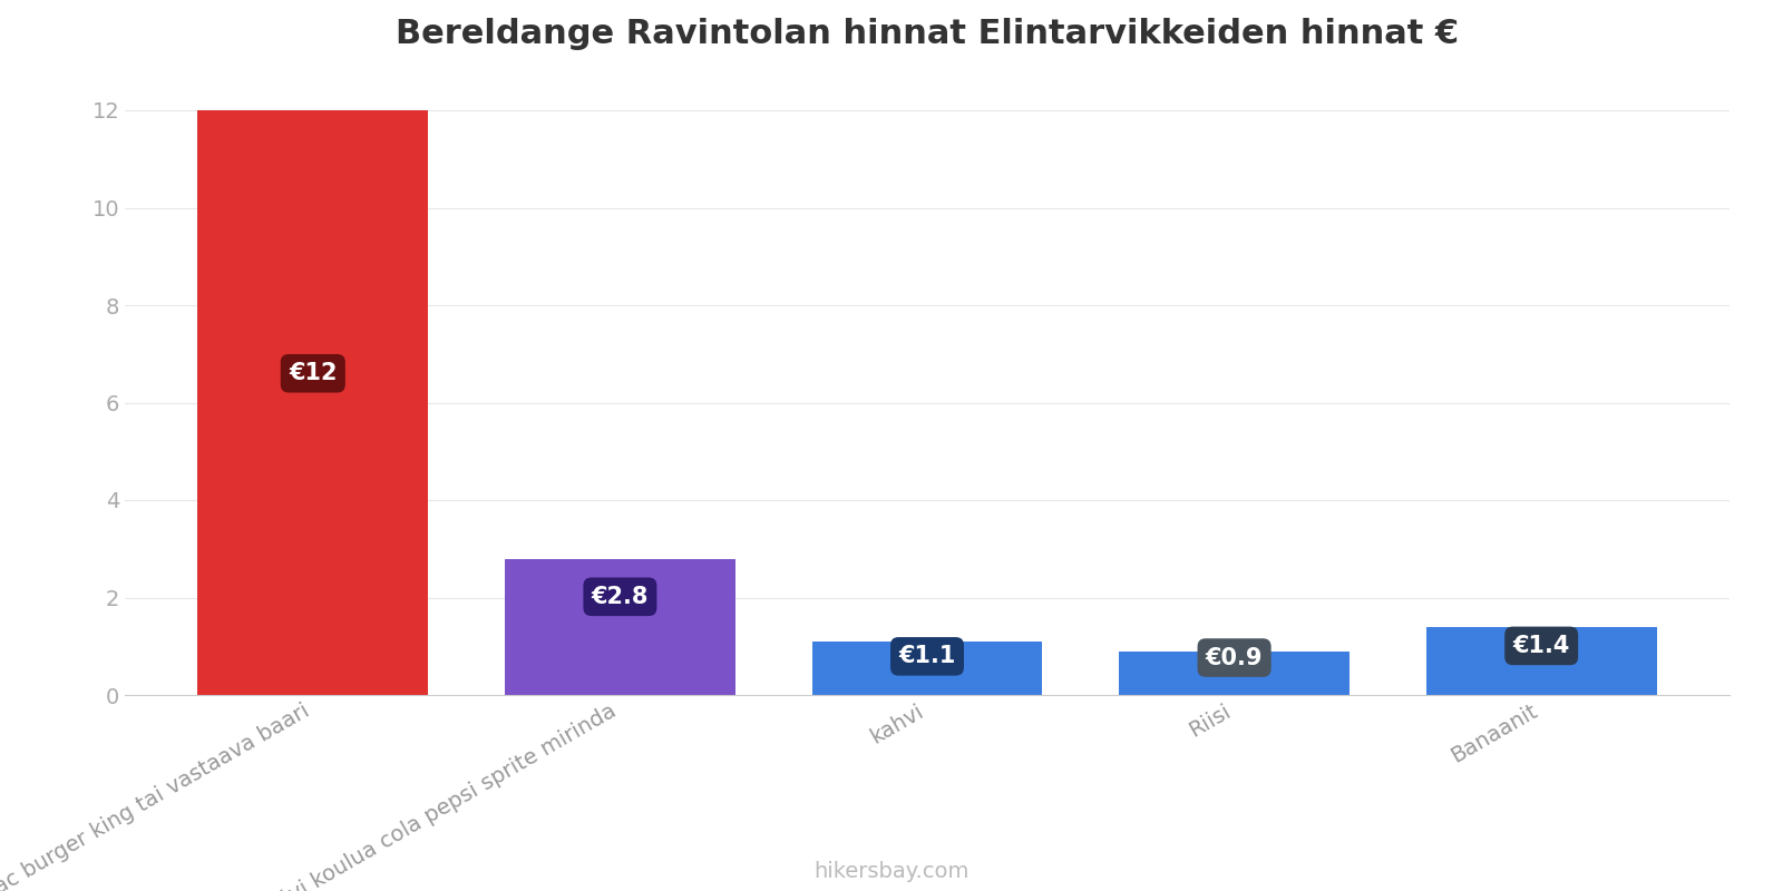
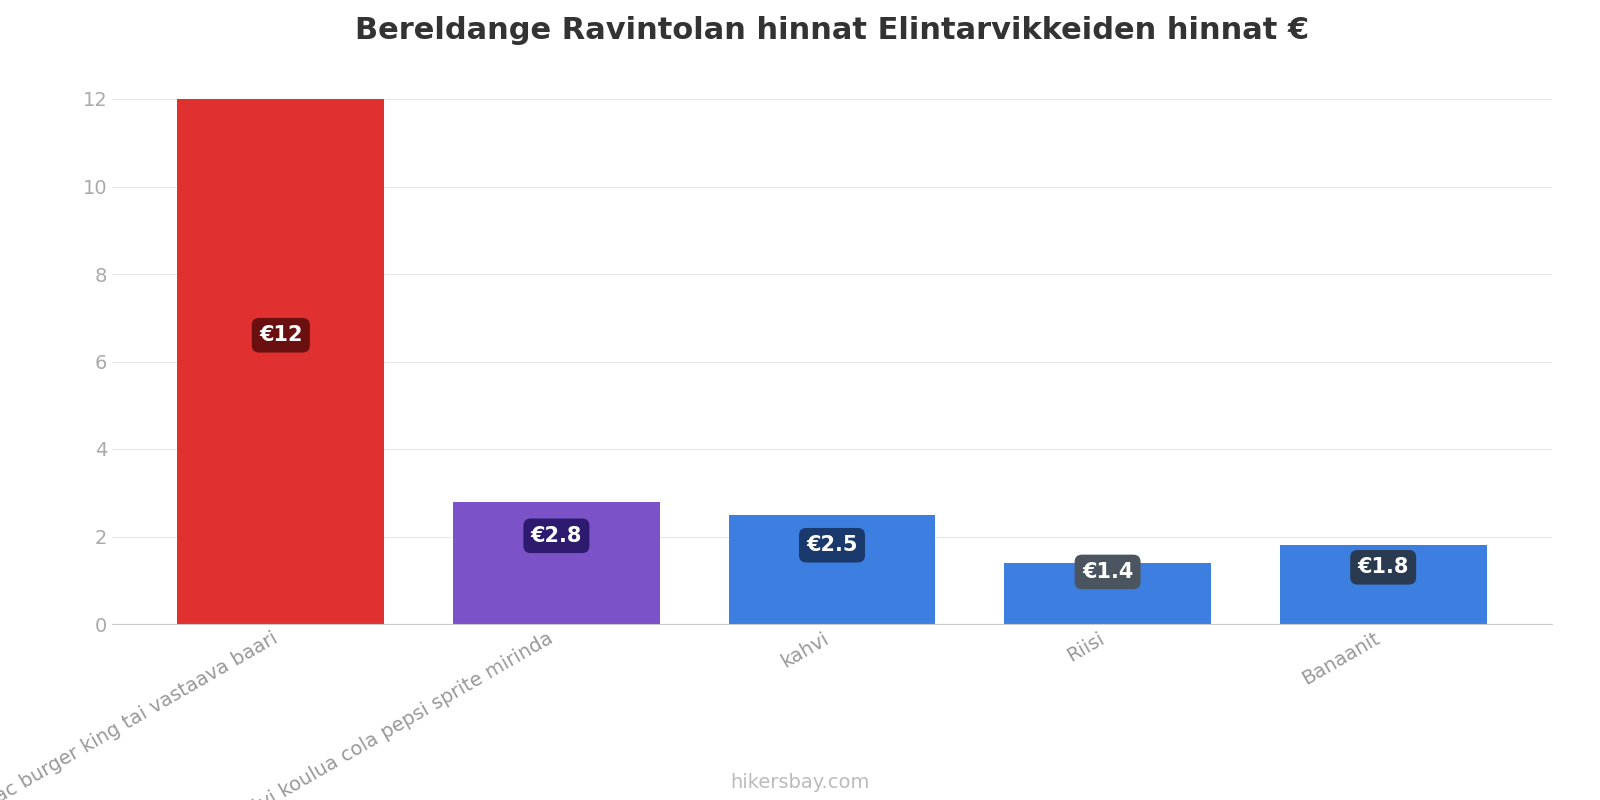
kahvi: €1.1 -> €2.5
Riisi: €0.9 -> €1.4
Banaanit: €1.4 -> €1.8
